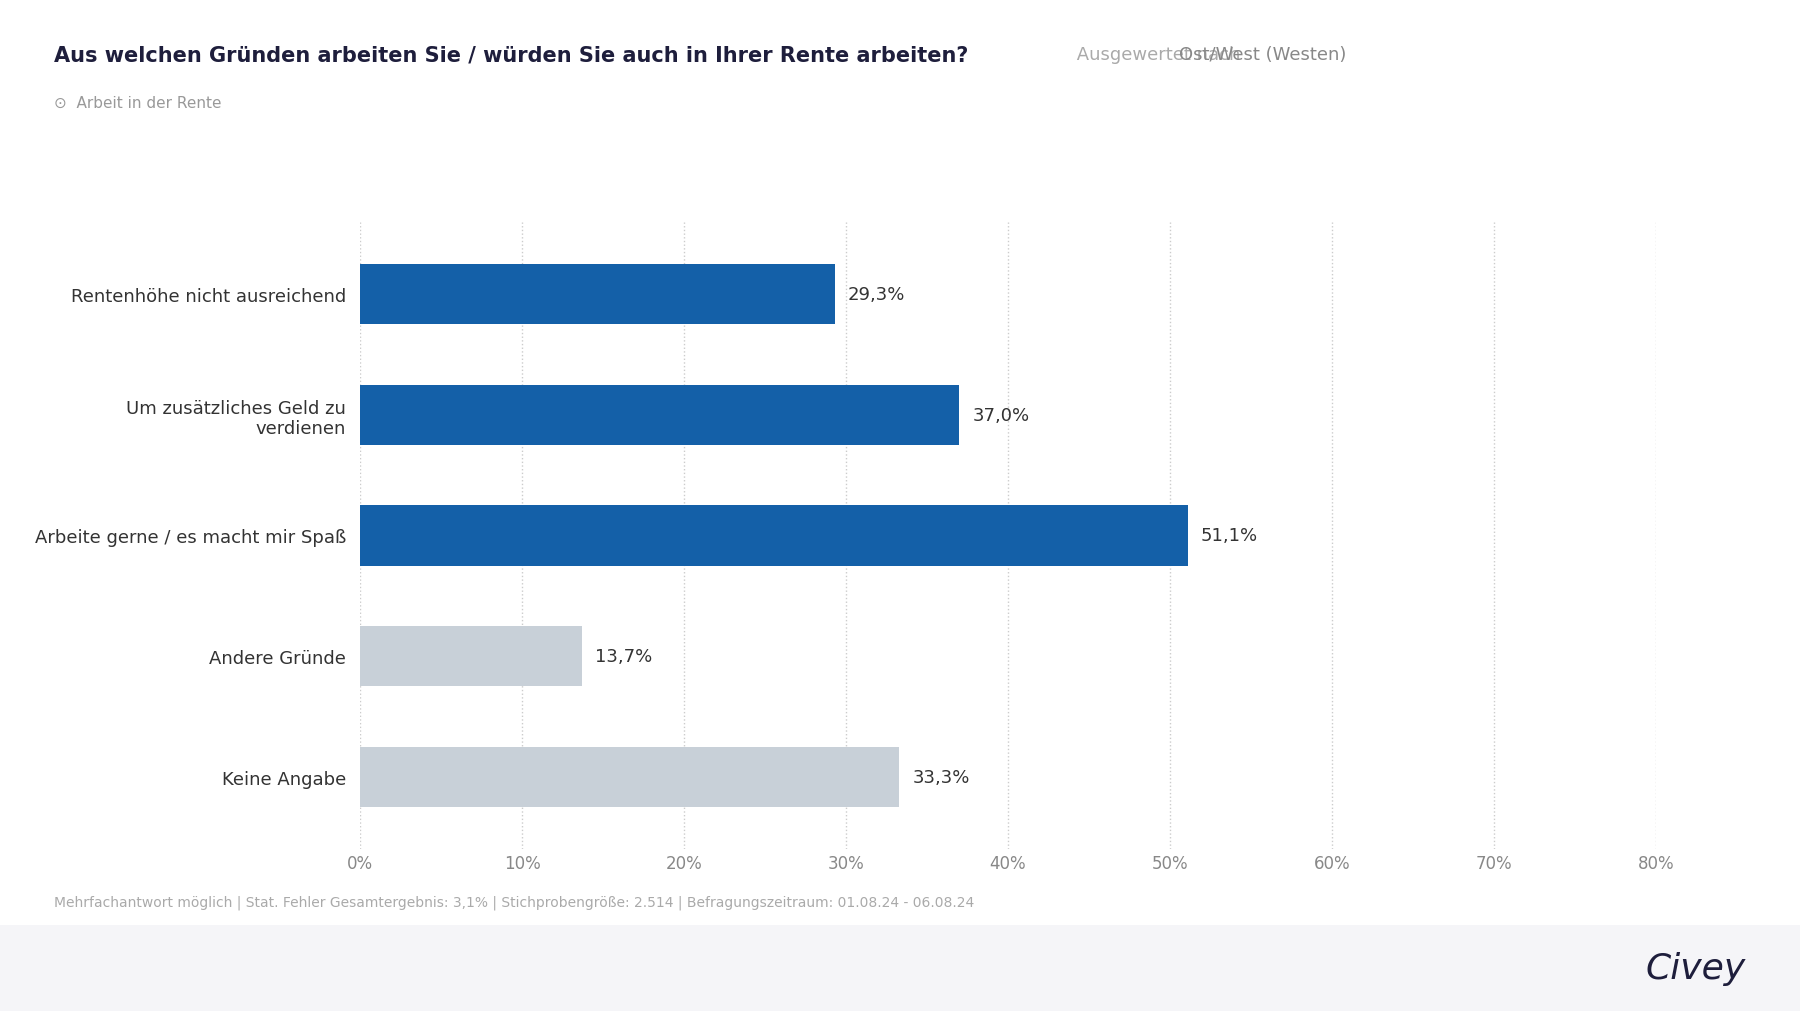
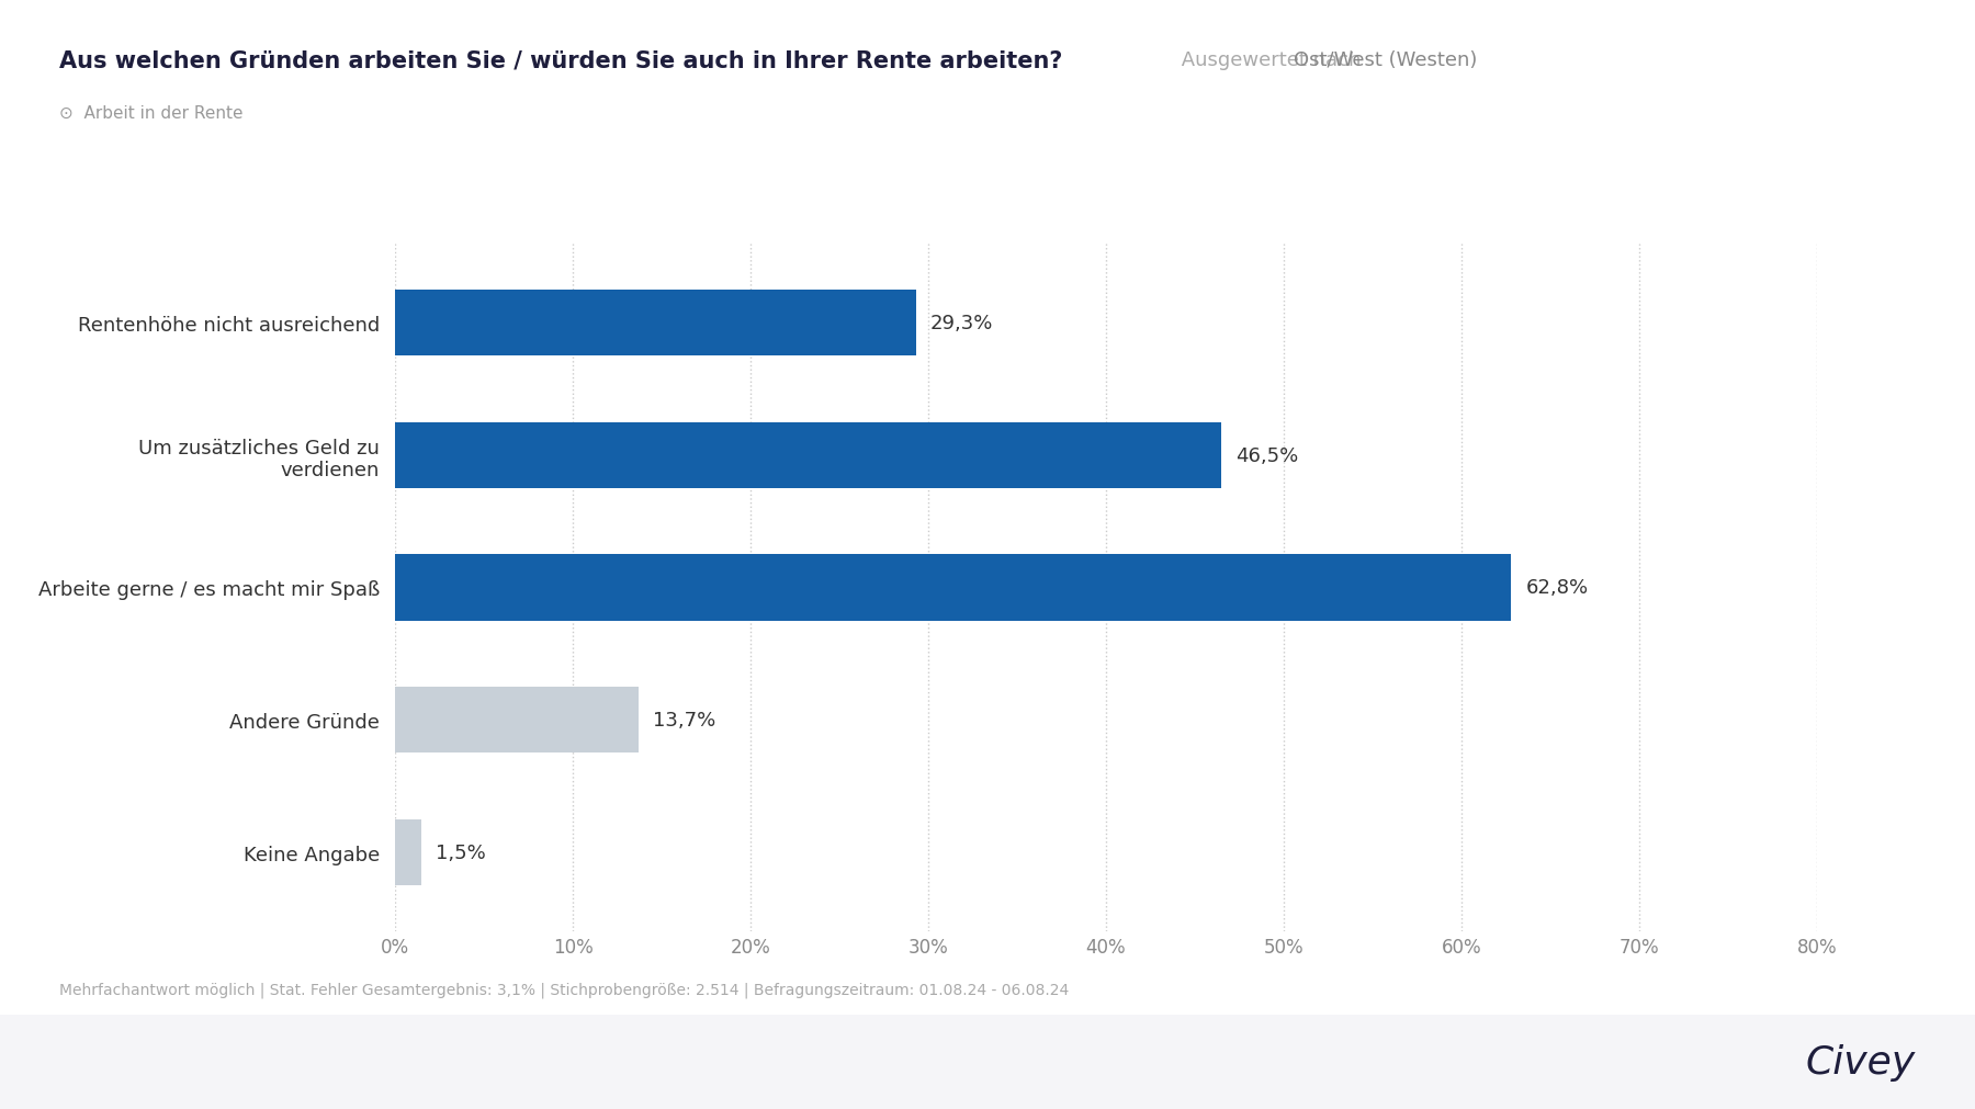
Um zusätzliches Geld zu verdienen: 37,0% -> 46,5%
Arbeite gerne / es macht mir Spaß: 51,1% -> 62,8%
Keine Angabe: 33,3% -> 1,5%
